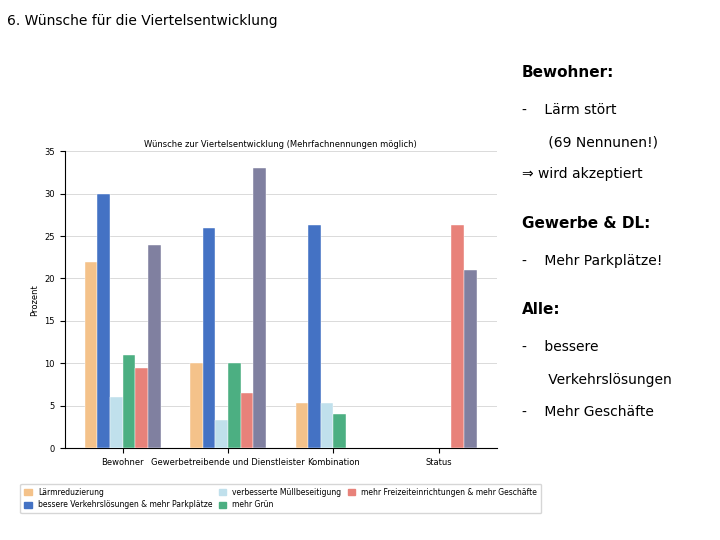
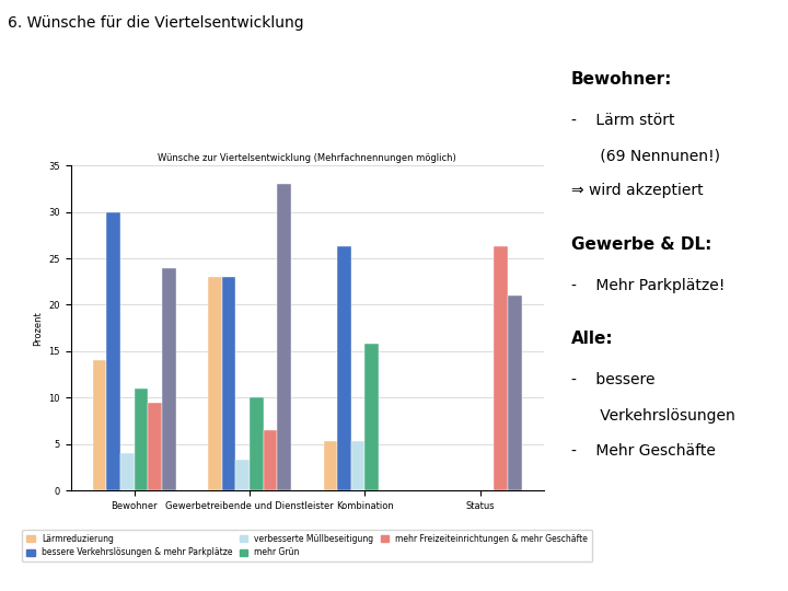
Lärmreduzierung/Bewohner: 22.0 -> 14.0
verbesserte Müllbeseitigung/Bewohner: 6.0 -> 4.0
Lärmreduzierung/Gewerbetreibende und Dienstleister: 10.0 -> 23.0
bessere Verkehrslösungen & mehr Parkplätze/Gewerbetreibende und Dienstleister: 26.0 -> 23.0
mehr Grün/Kombination: 4.0 -> 15.8
